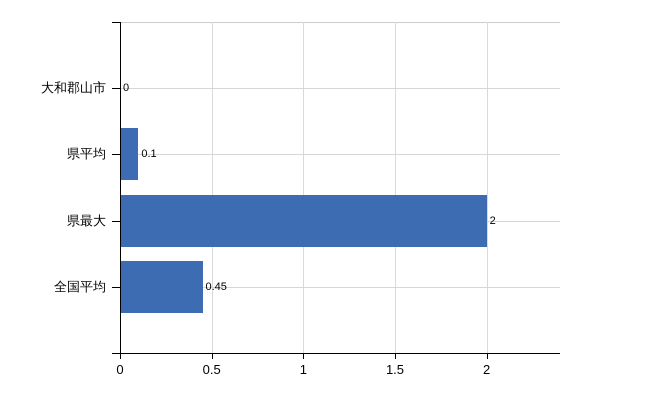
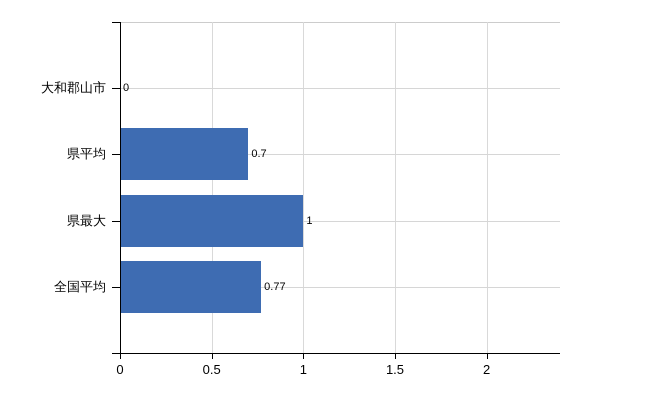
県平均: 0.1 -> 0.7
県最大: 2 -> 1
全国平均: 0.45 -> 0.77
